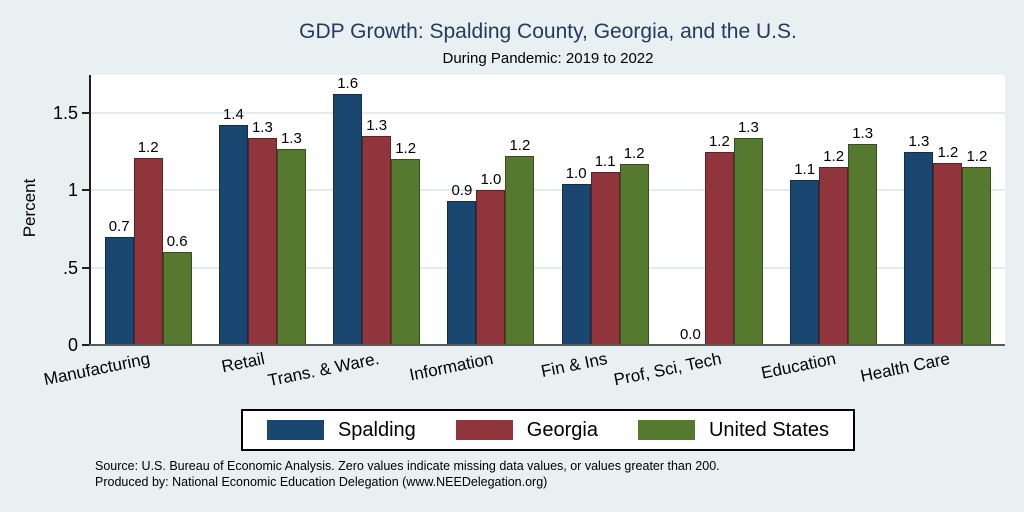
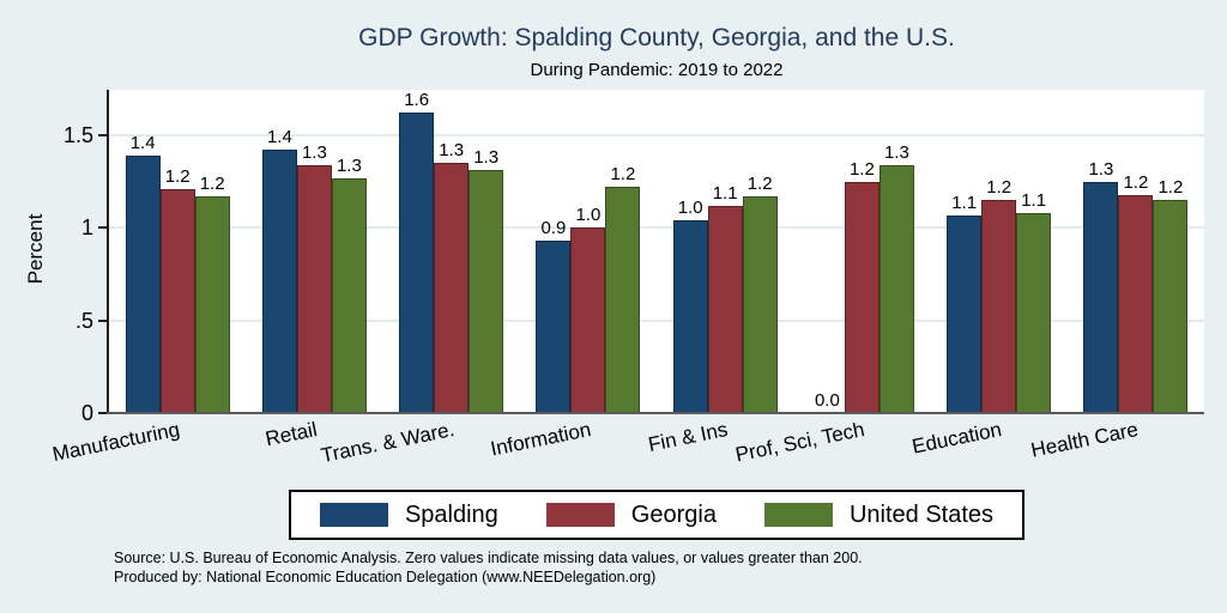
Spalding/Manufacturing: 0.7 -> 1.4
United States/Manufacturing: 0.6 -> 1.2
United States/Trans. & Ware.: 1.2 -> 1.3
United States/Education: 1.3 -> 1.1
